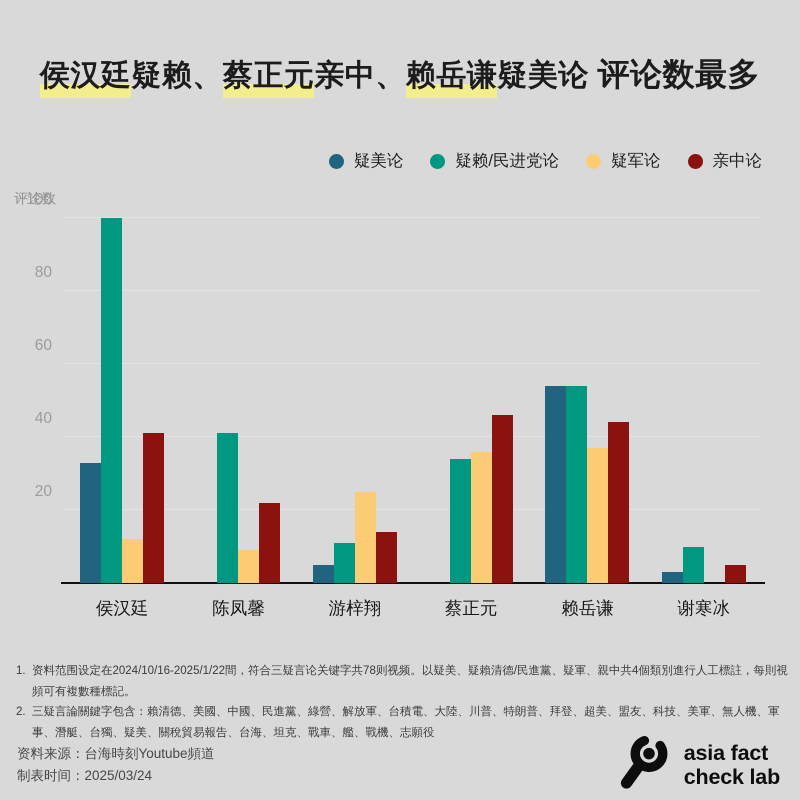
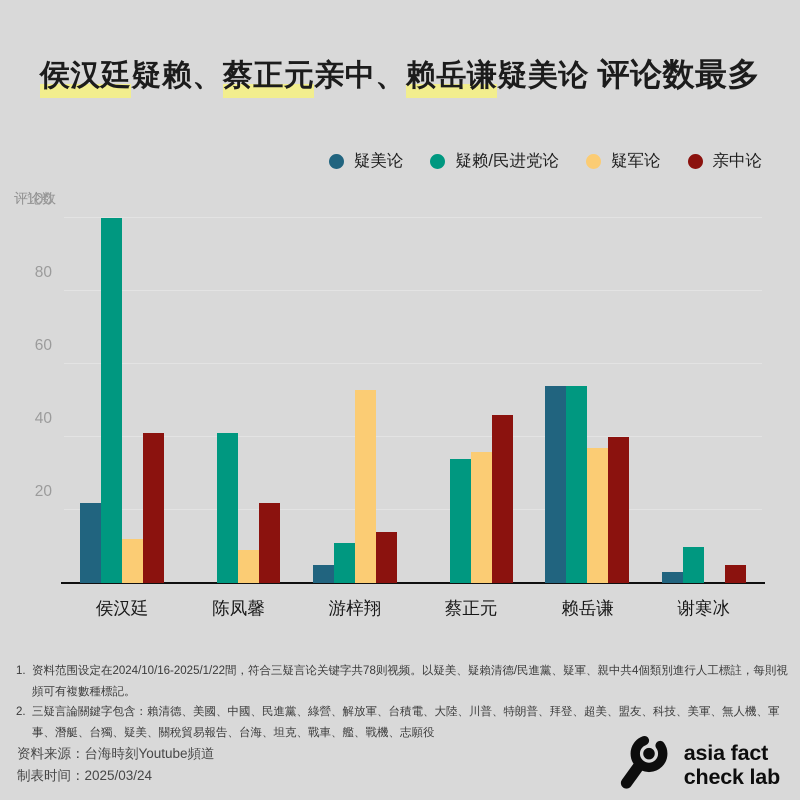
疑美论/侯汉廷: 33 -> 22
疑军论/游梓翔: 25 -> 53
亲中论/赖岳谦: 44 -> 40
